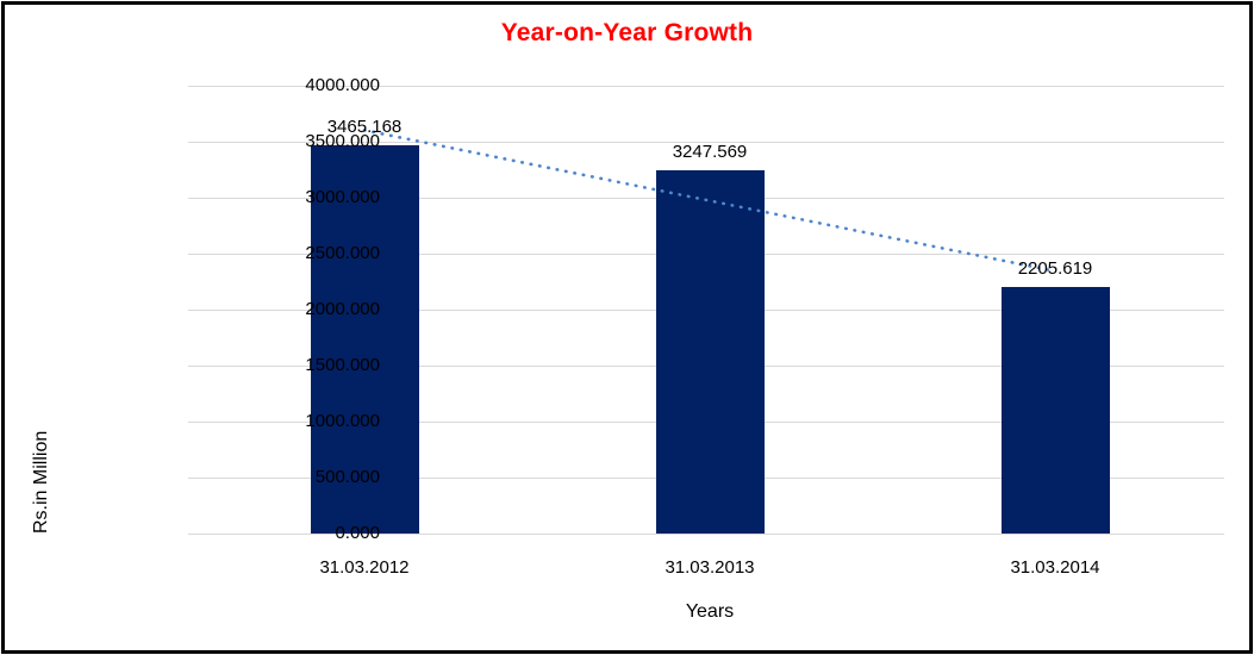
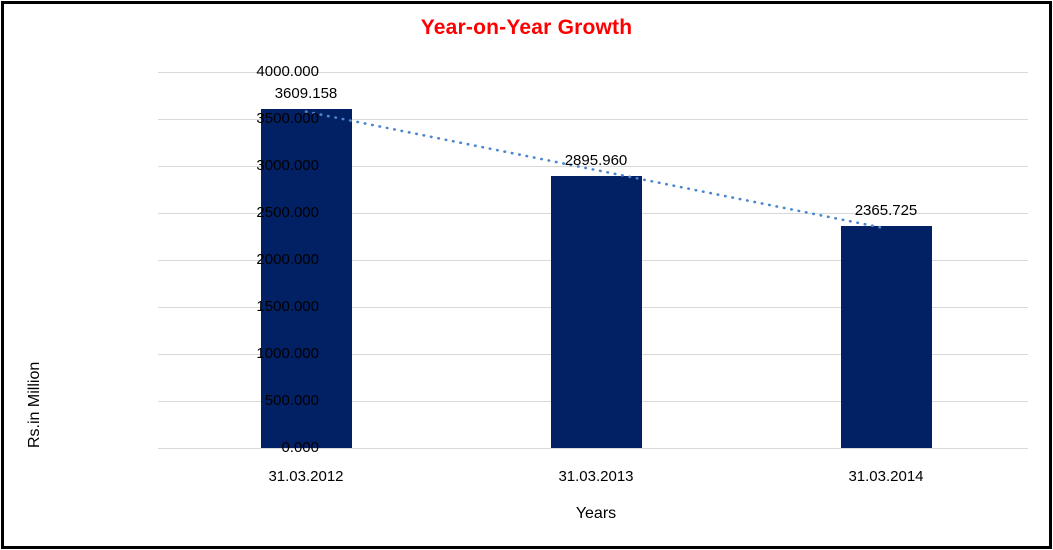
31.03.2012: 3465.168 -> 3609.158
31.03.2013: 3247.569 -> 2895.960
31.03.2014: 2205.619 -> 2365.725
